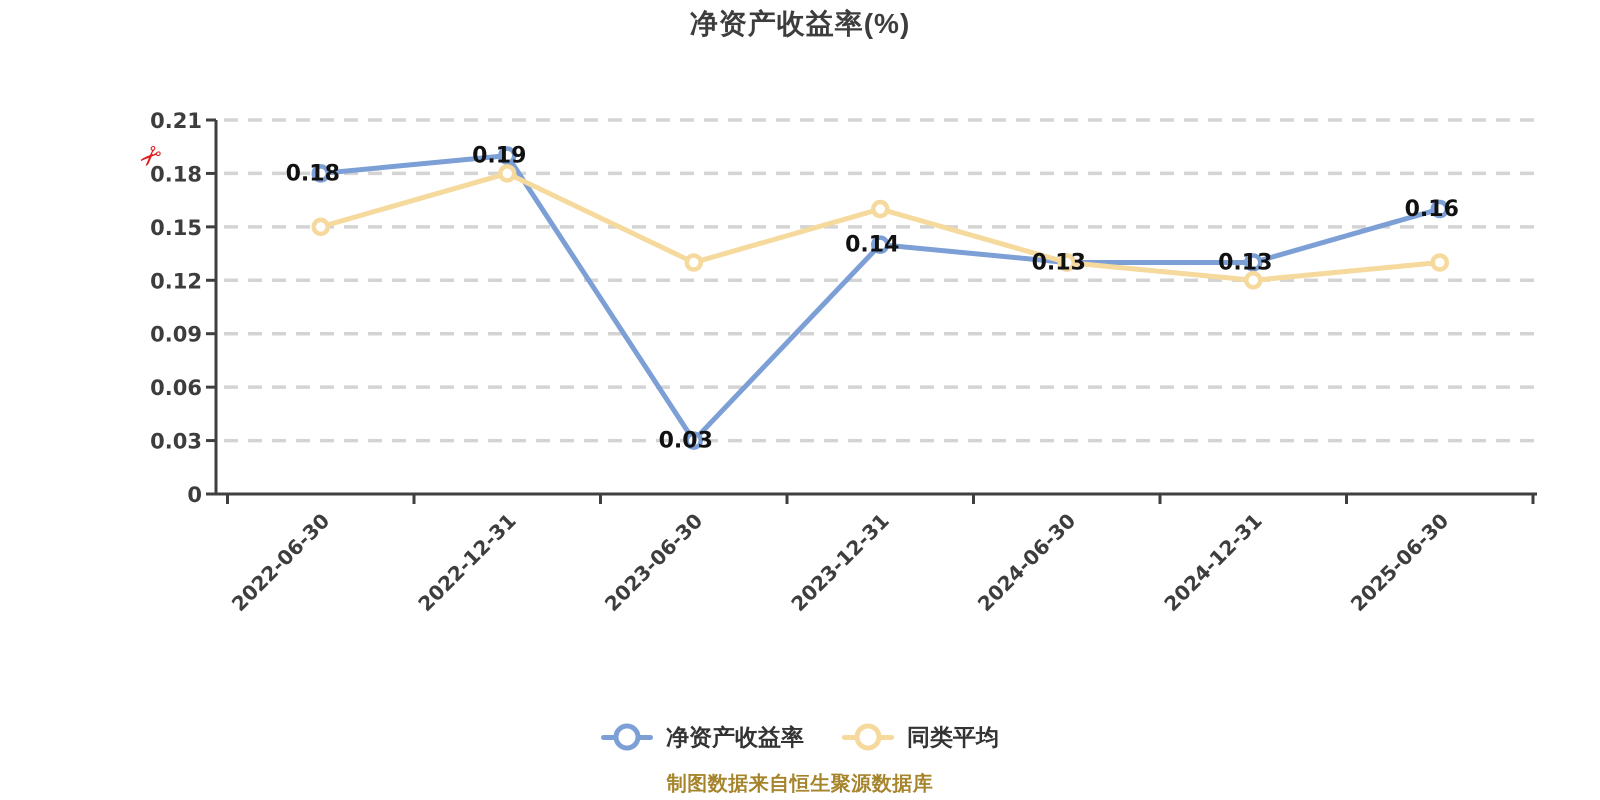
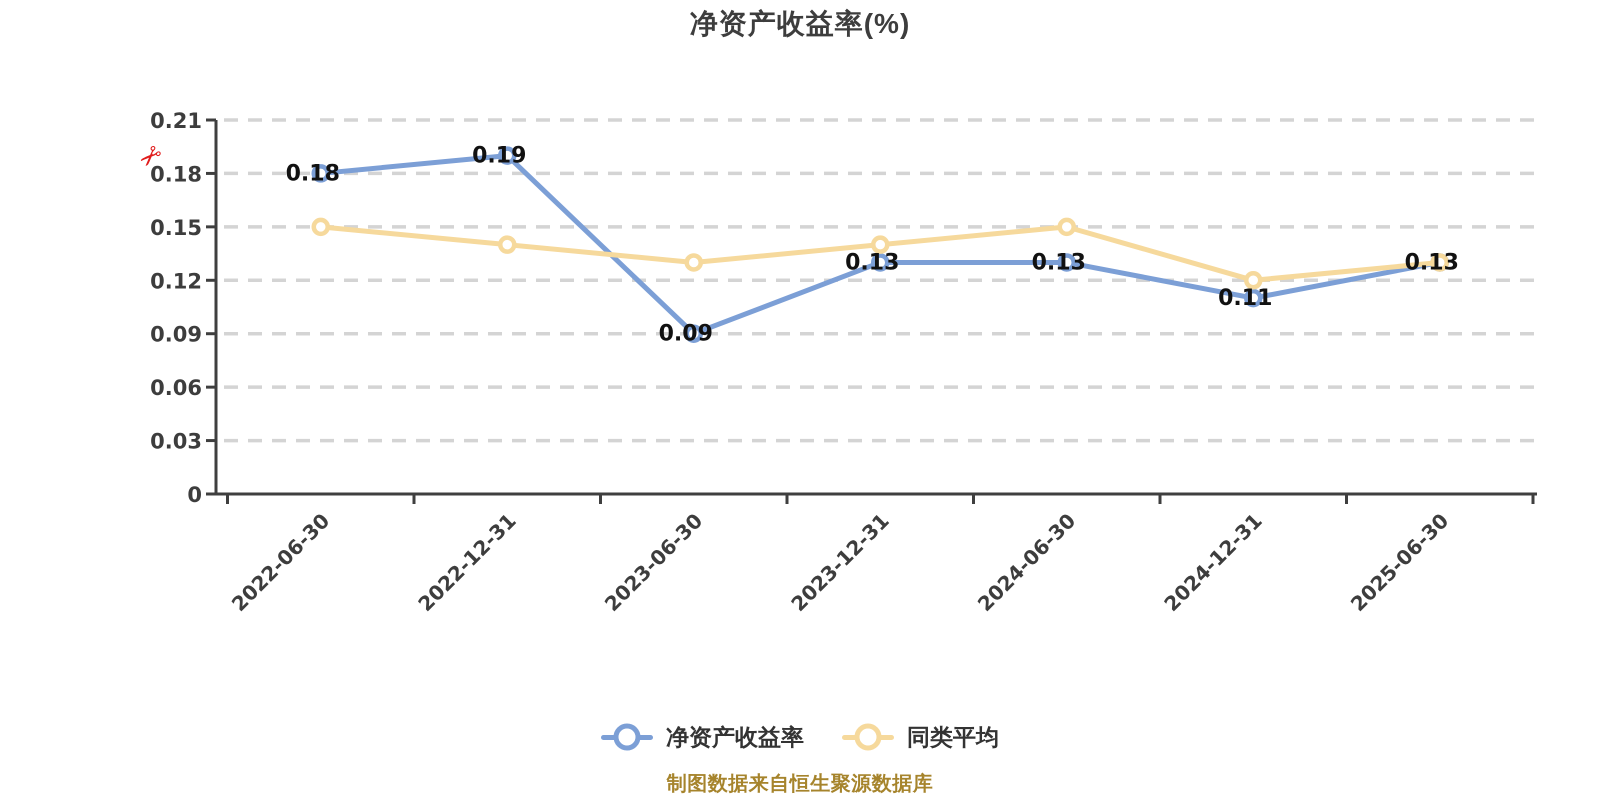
同类平均/2022-12-31: 0.18 -> 0.14
净资产收益率/2023-06-30: 0.03 -> 0.09
净资产收益率/2023-12-31: 0.14 -> 0.13
同类平均/2023-12-31: 0.16 -> 0.14
同类平均/2024-06-30: 0.13 -> 0.15
净资产收益率/2024-12-31: 0.13 -> 0.11
净资产收益率/2025-06-30: 0.16 -> 0.13
